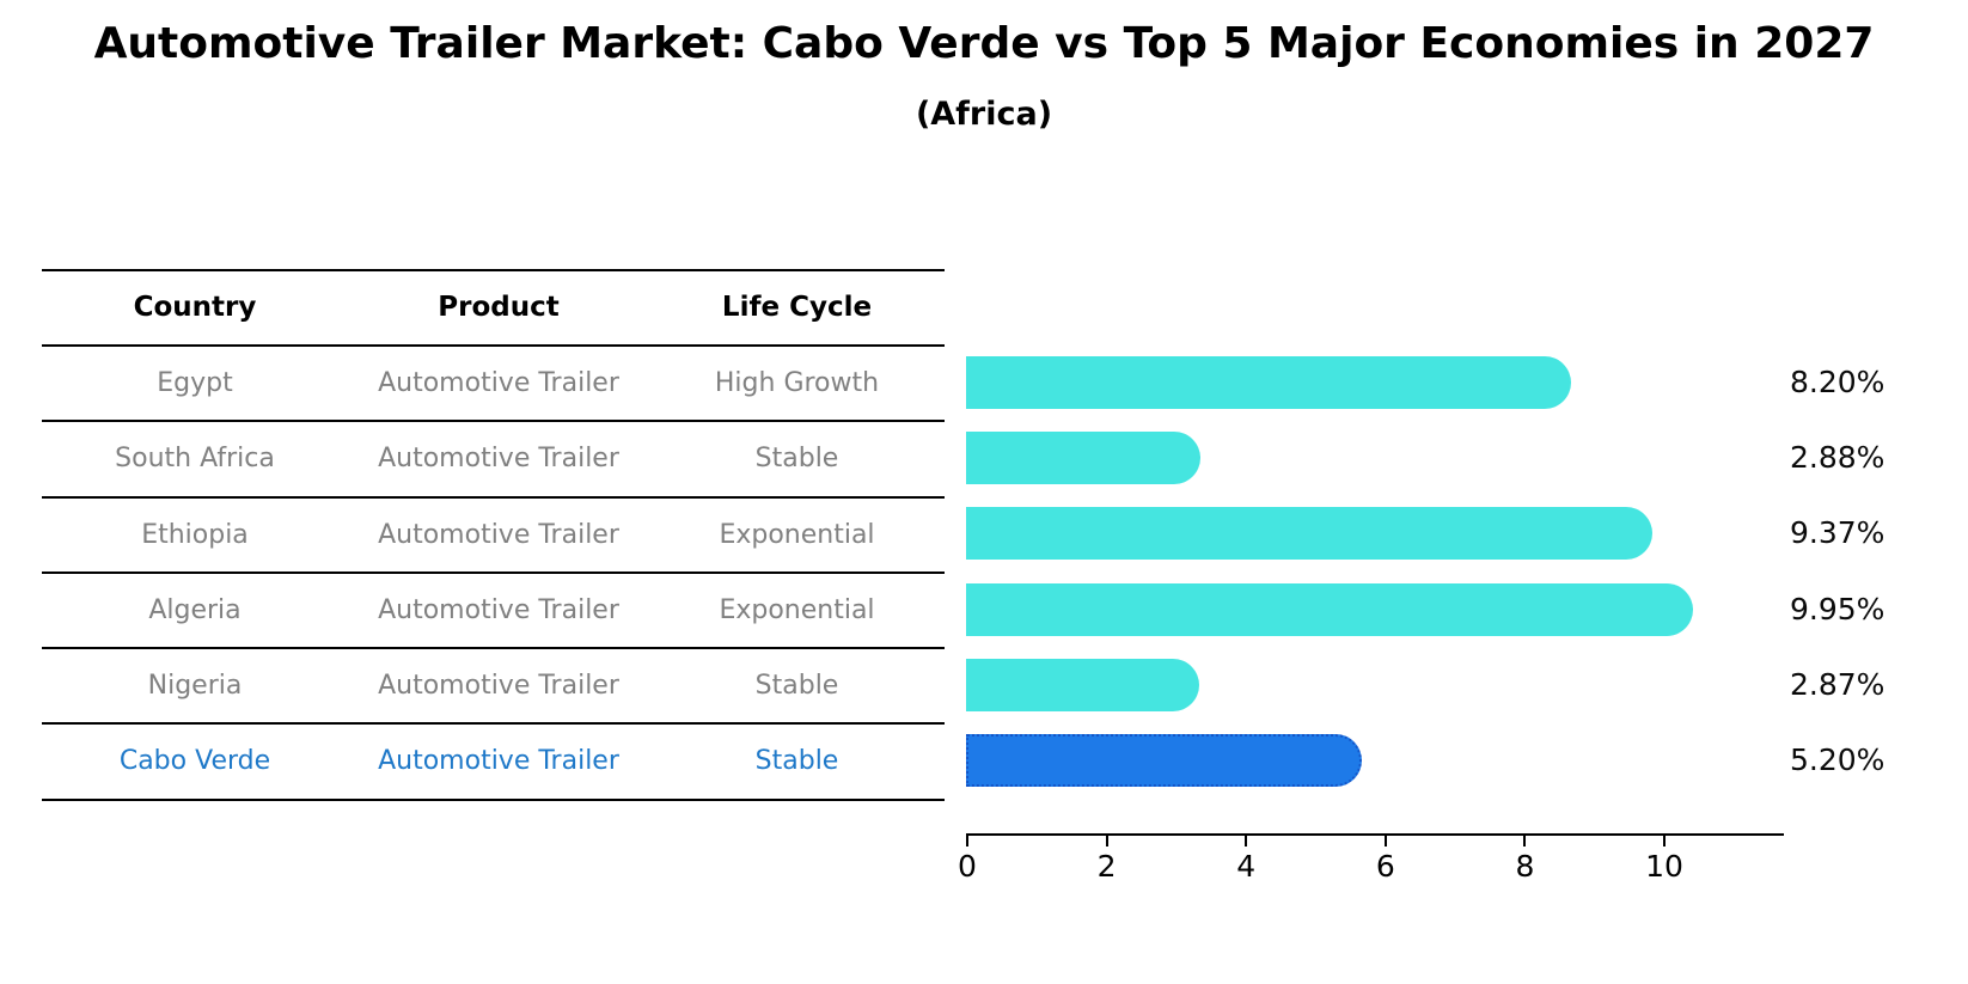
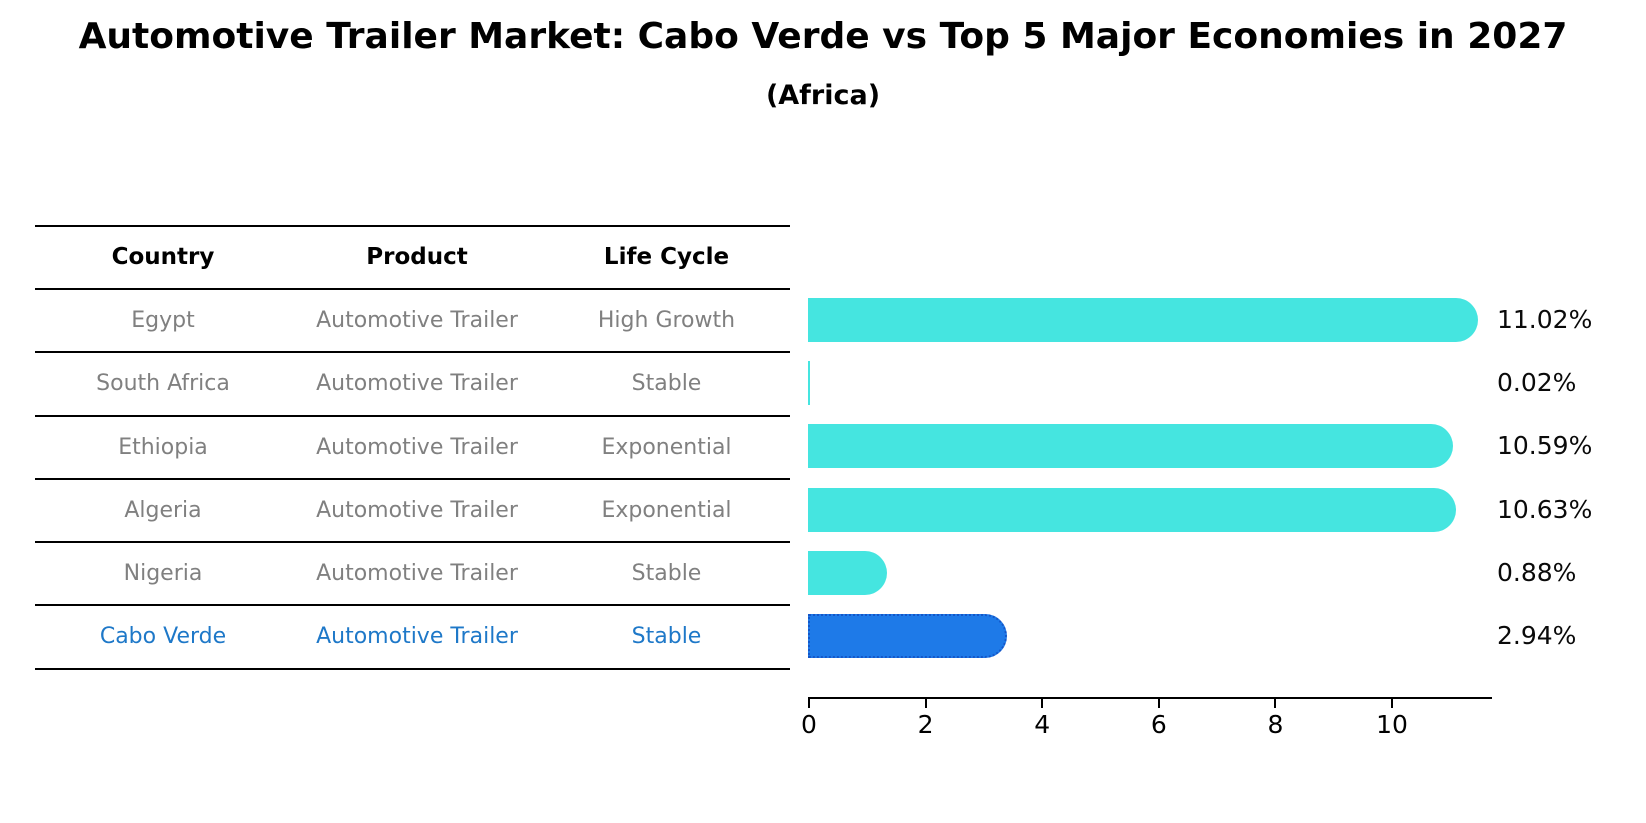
Egypt: 8.20% -> 11.02%
South Africa: 2.88% -> 0.02%
Ethiopia: 9.37% -> 10.59%
Algeria: 9.95% -> 10.63%
Nigeria: 2.87% -> 0.88%
Cabo Verde: 5.20% -> 2.94%
